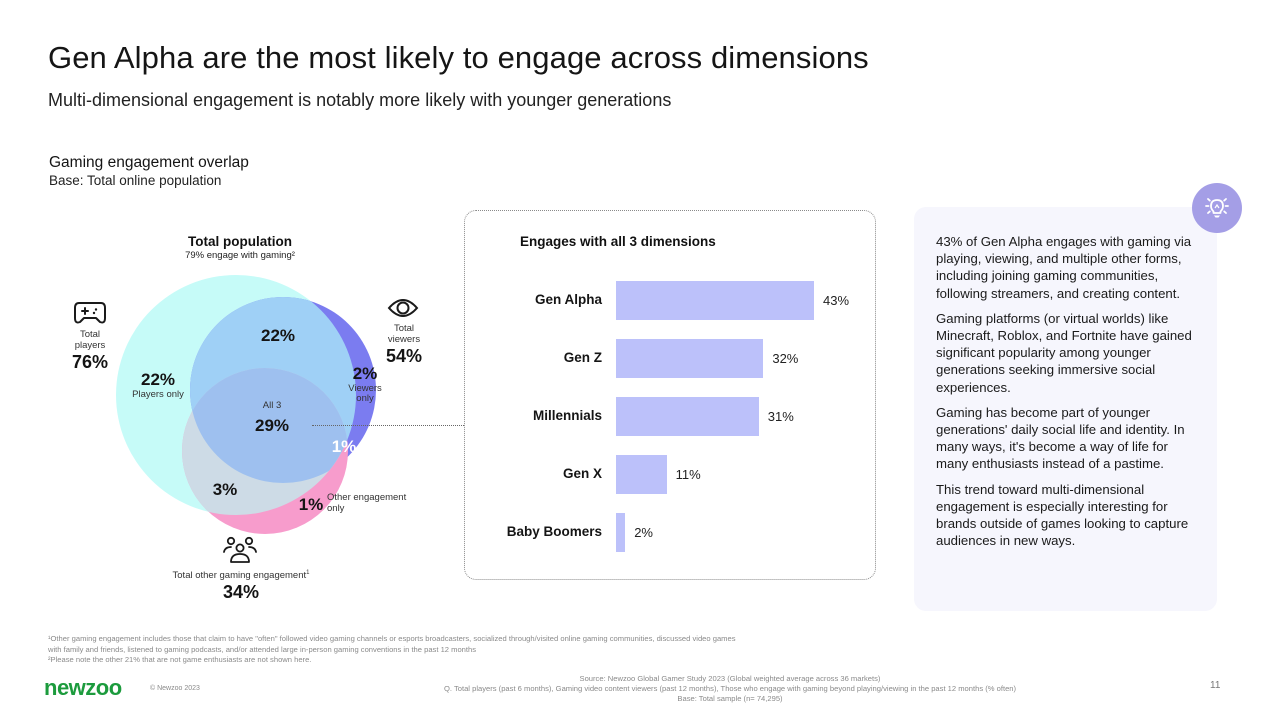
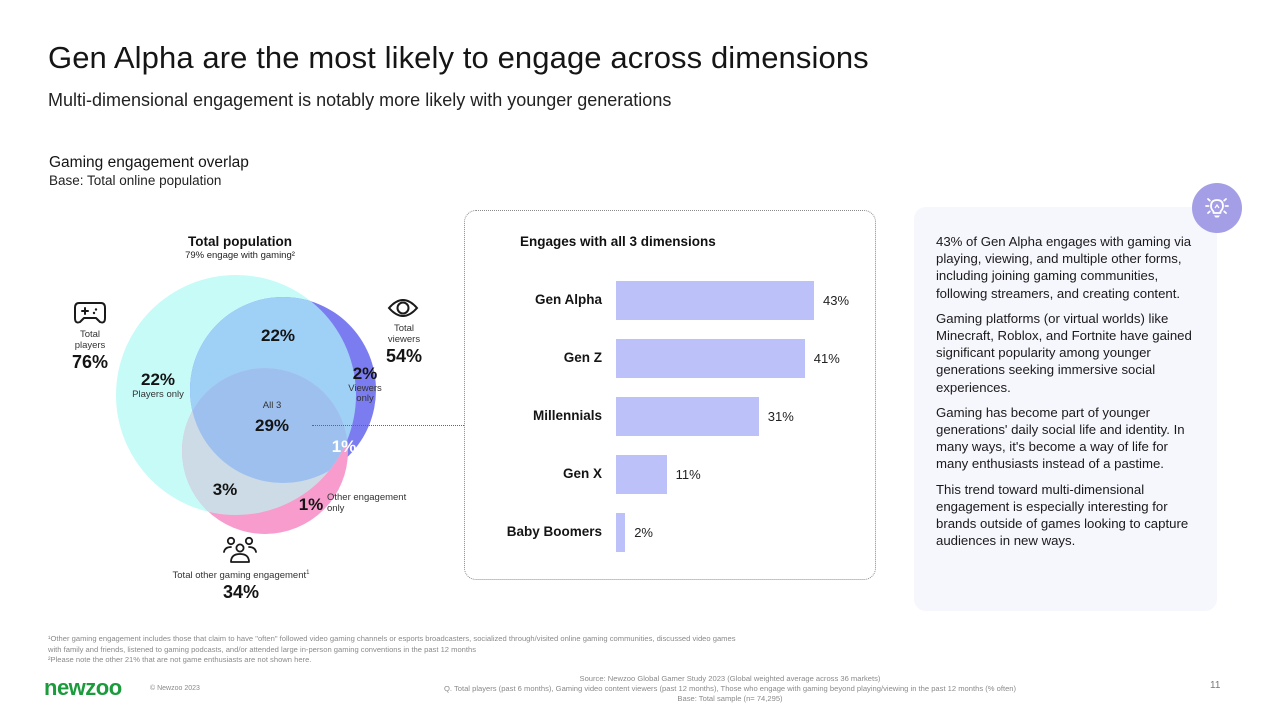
Gen Z: 32% -> 41%
